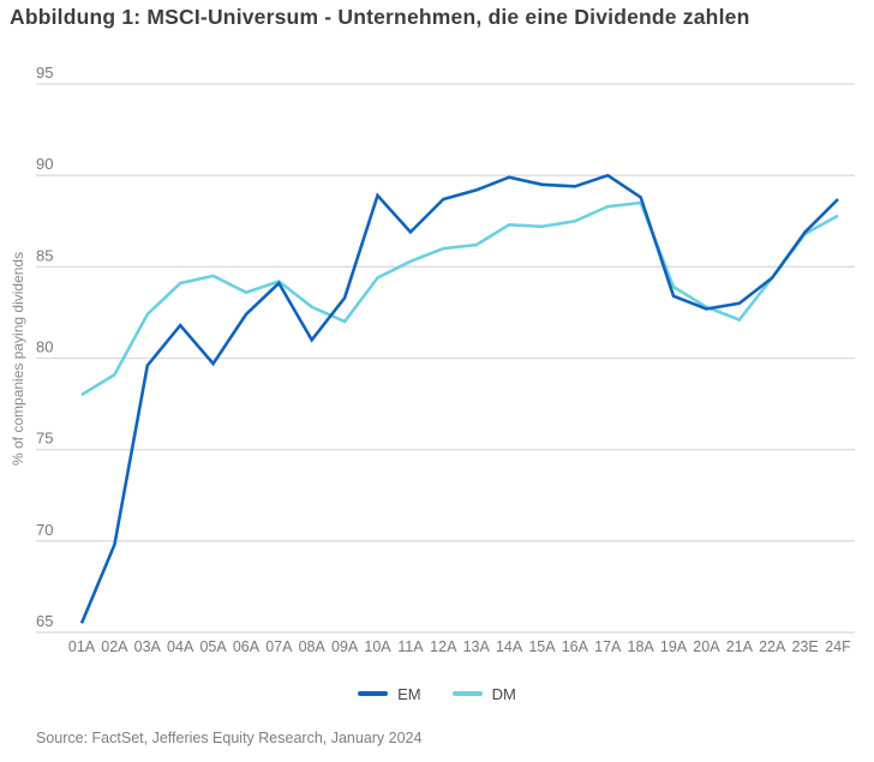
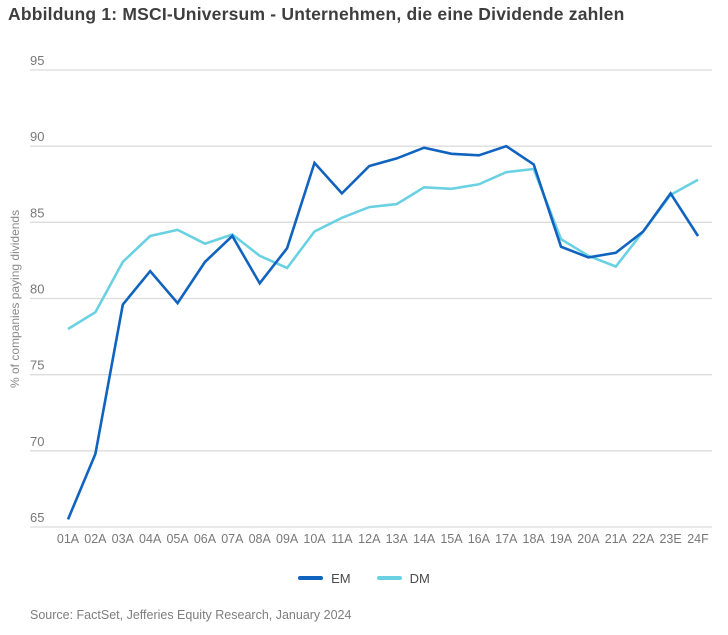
EM/24F: 88.7 -> 84.1
